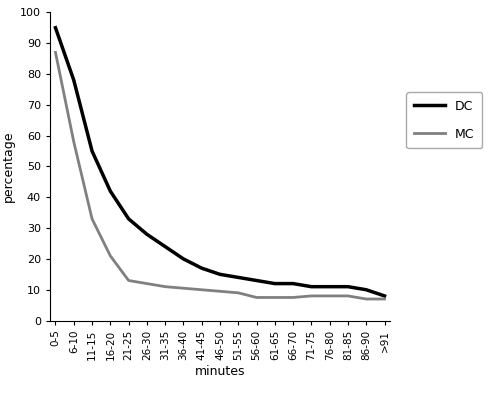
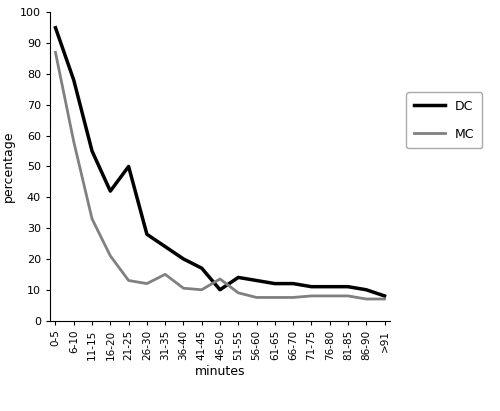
DC/21-25: 33 -> 50
MC/31-35: 11.0 -> 15.0
DC/46-50: 15 -> 10
MC/46-50: 9.5 -> 13.5
